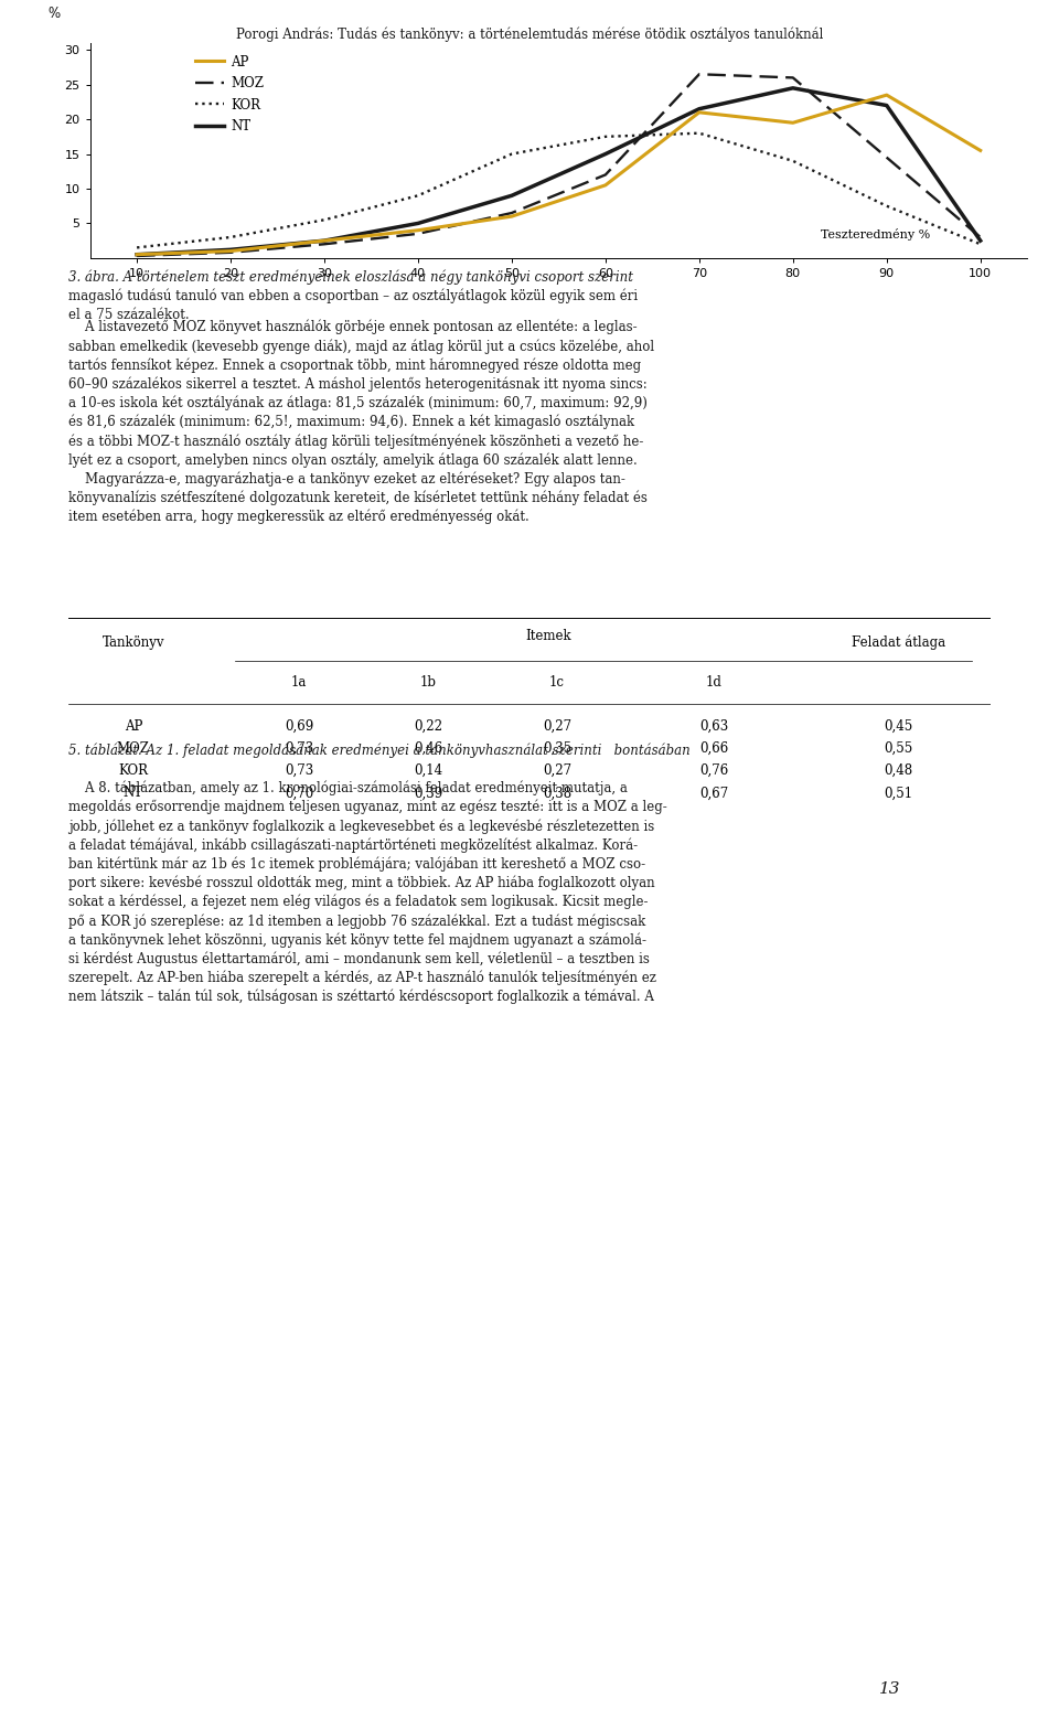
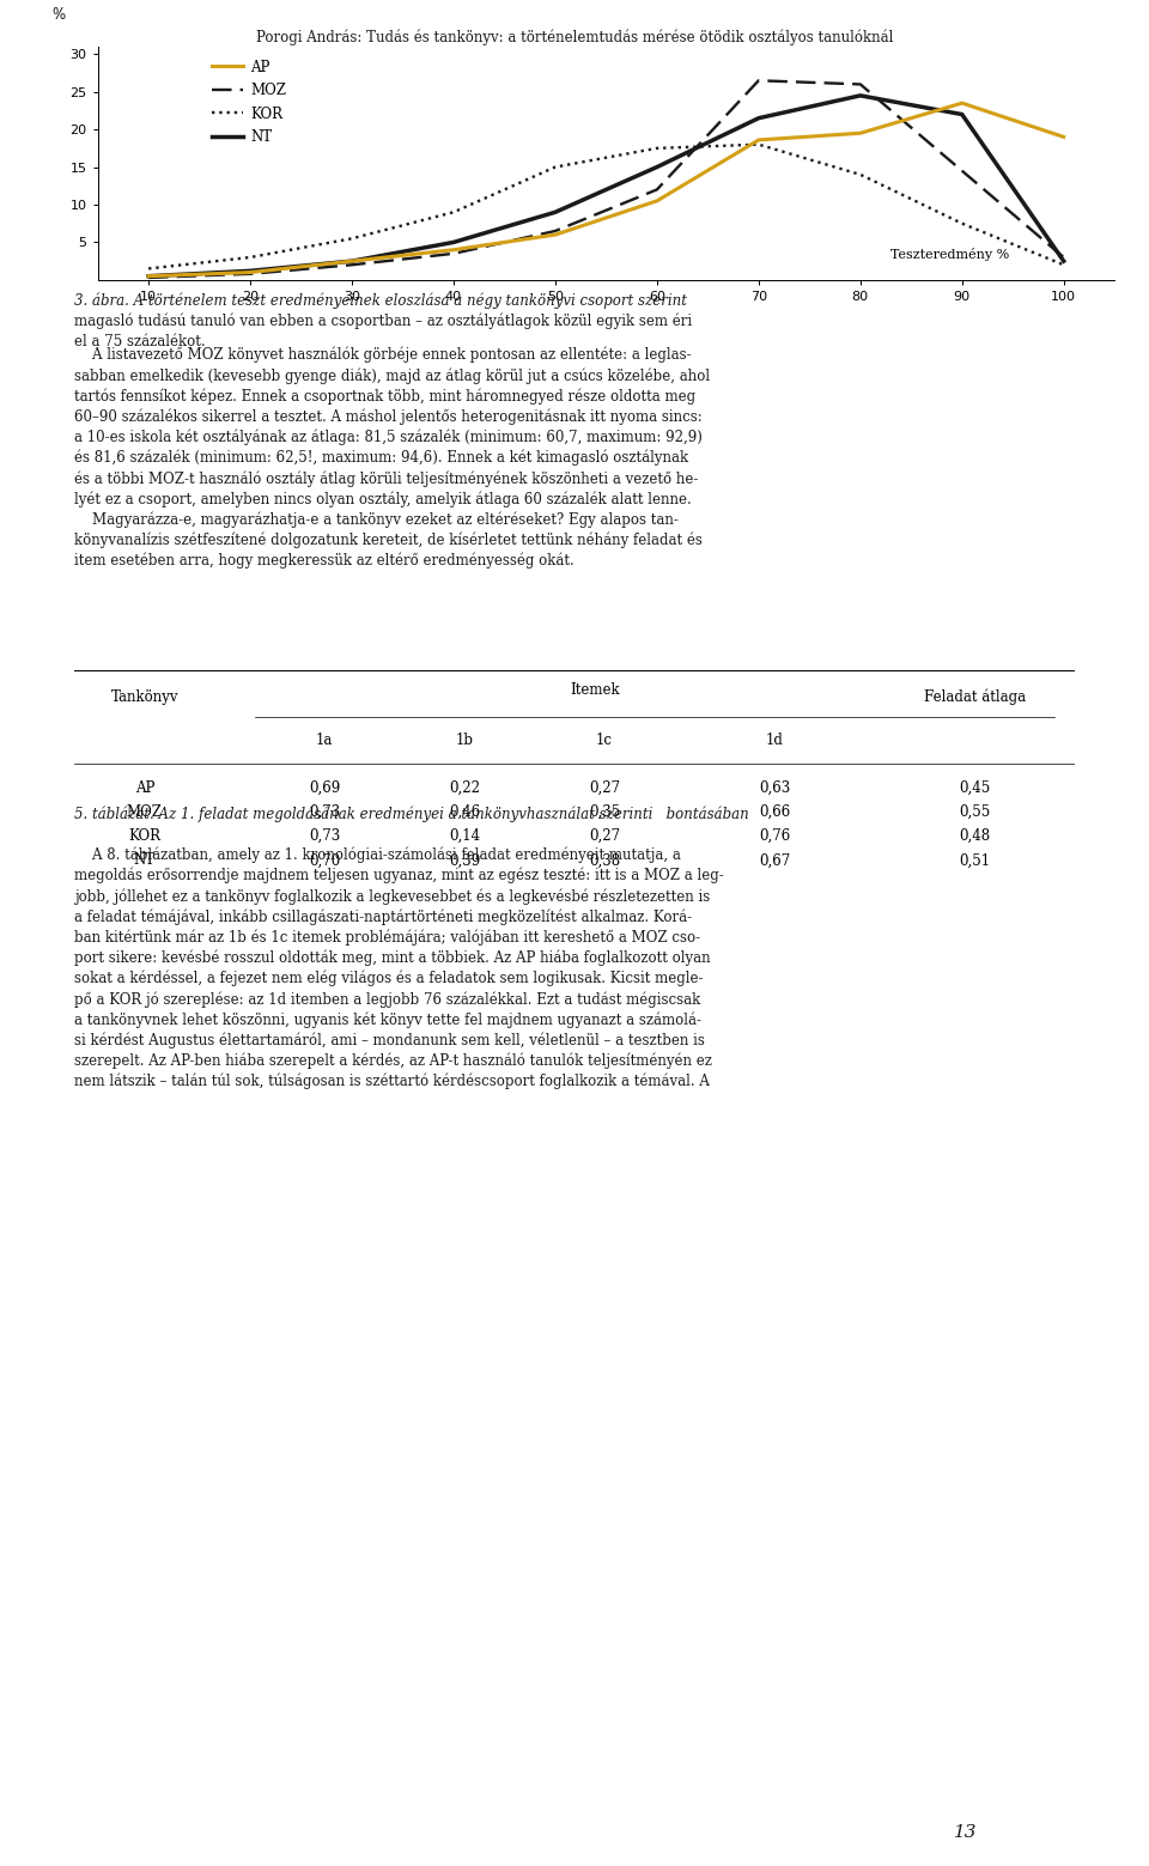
AP/70: 21.0 -> 18.6
AP/100: 15.5 -> 19.0
